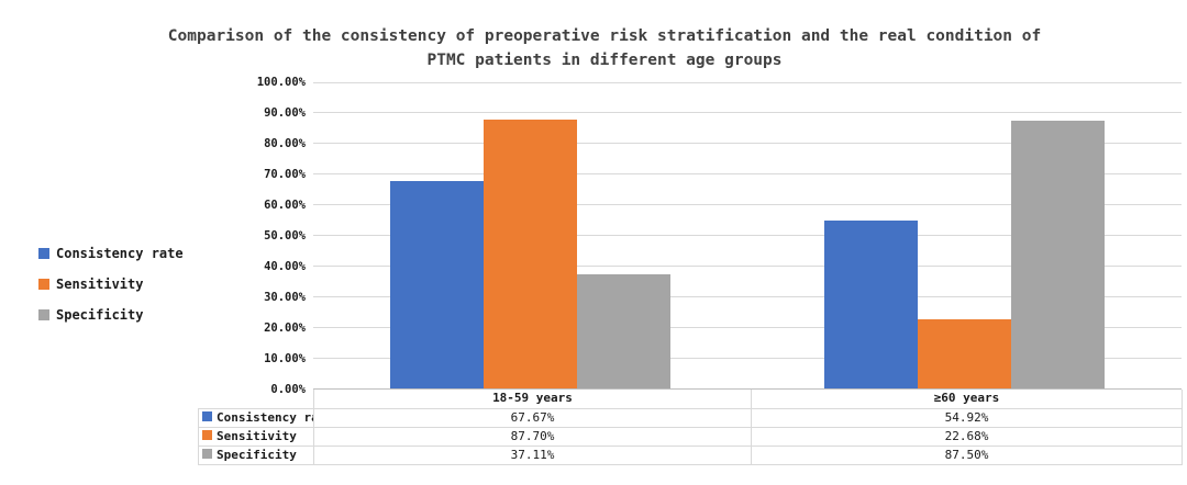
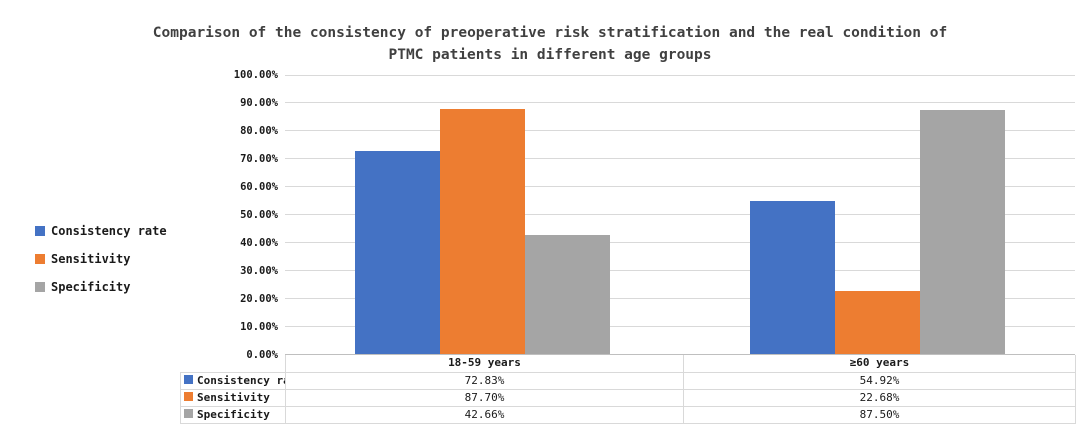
Consistency rate/18-59 years: 67.67% -> 72.83%
Specificity/18-59 years: 37.11% -> 42.66%
